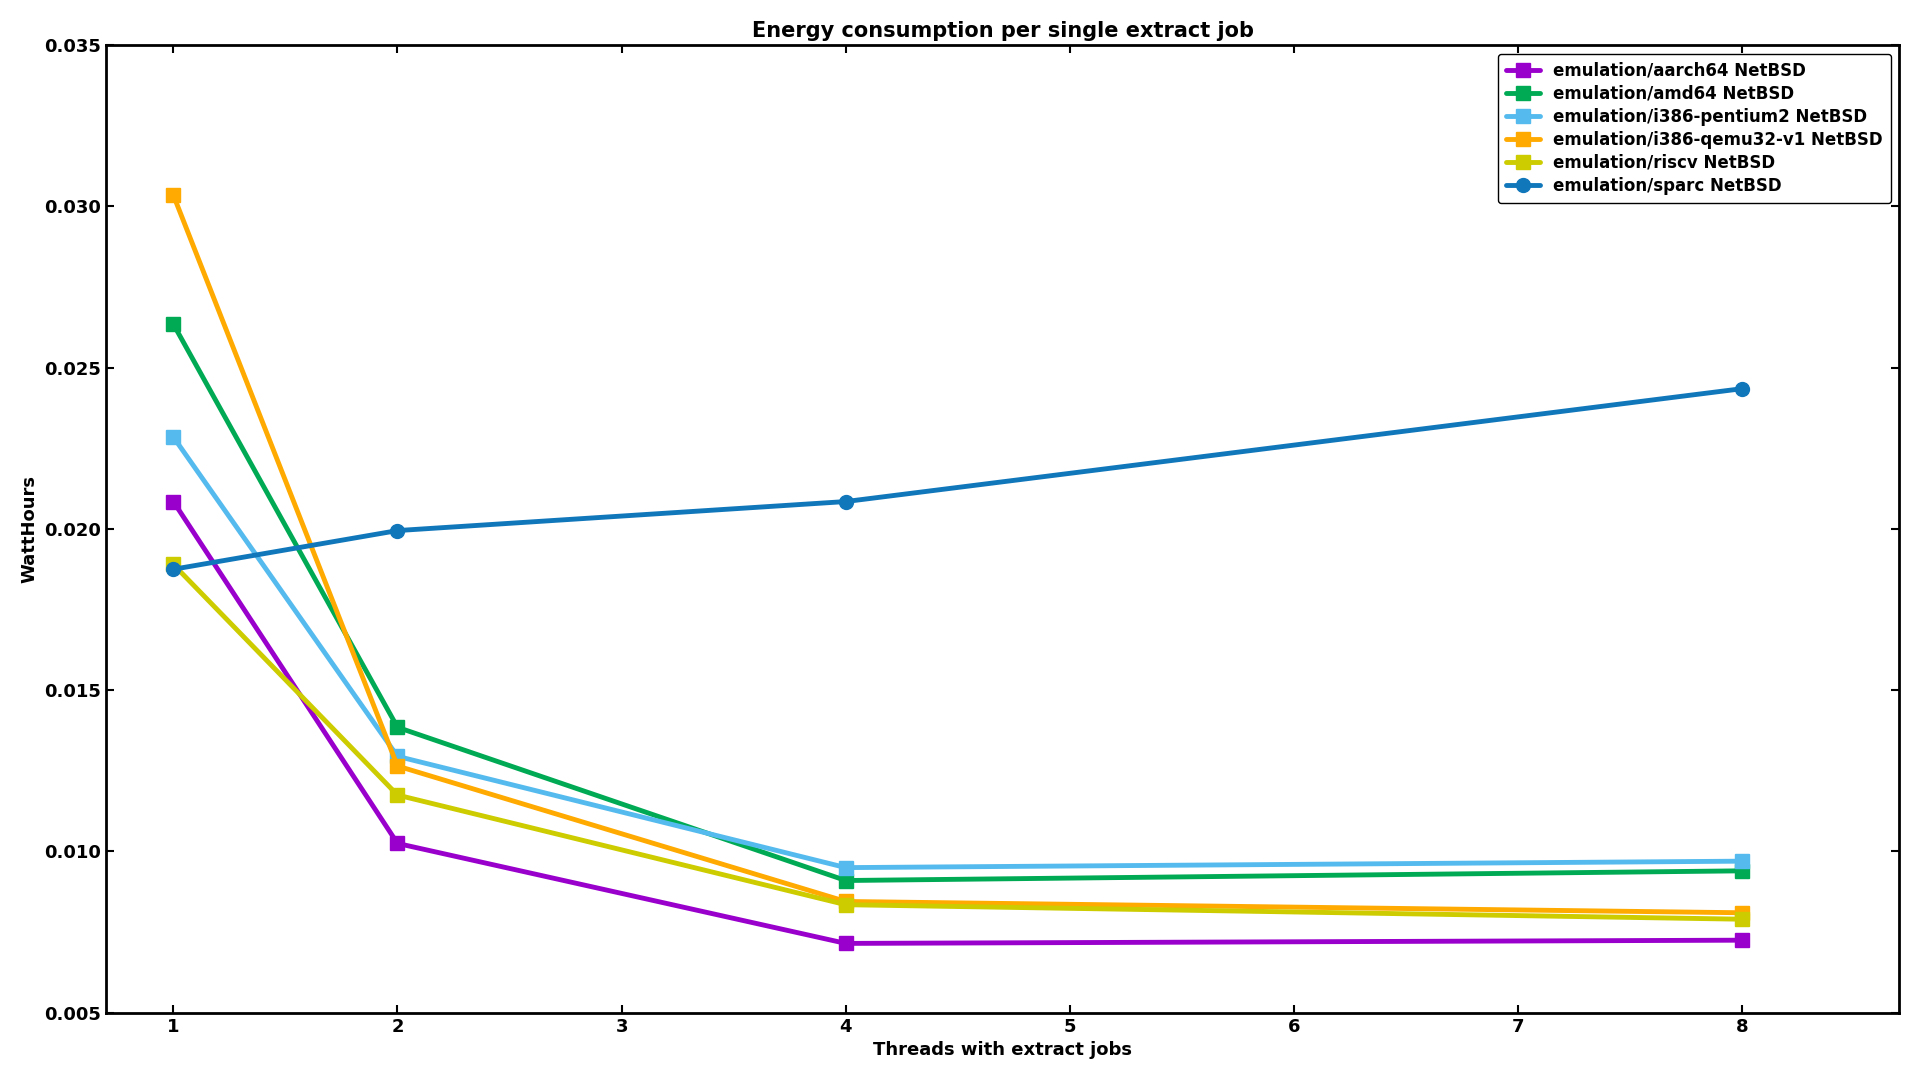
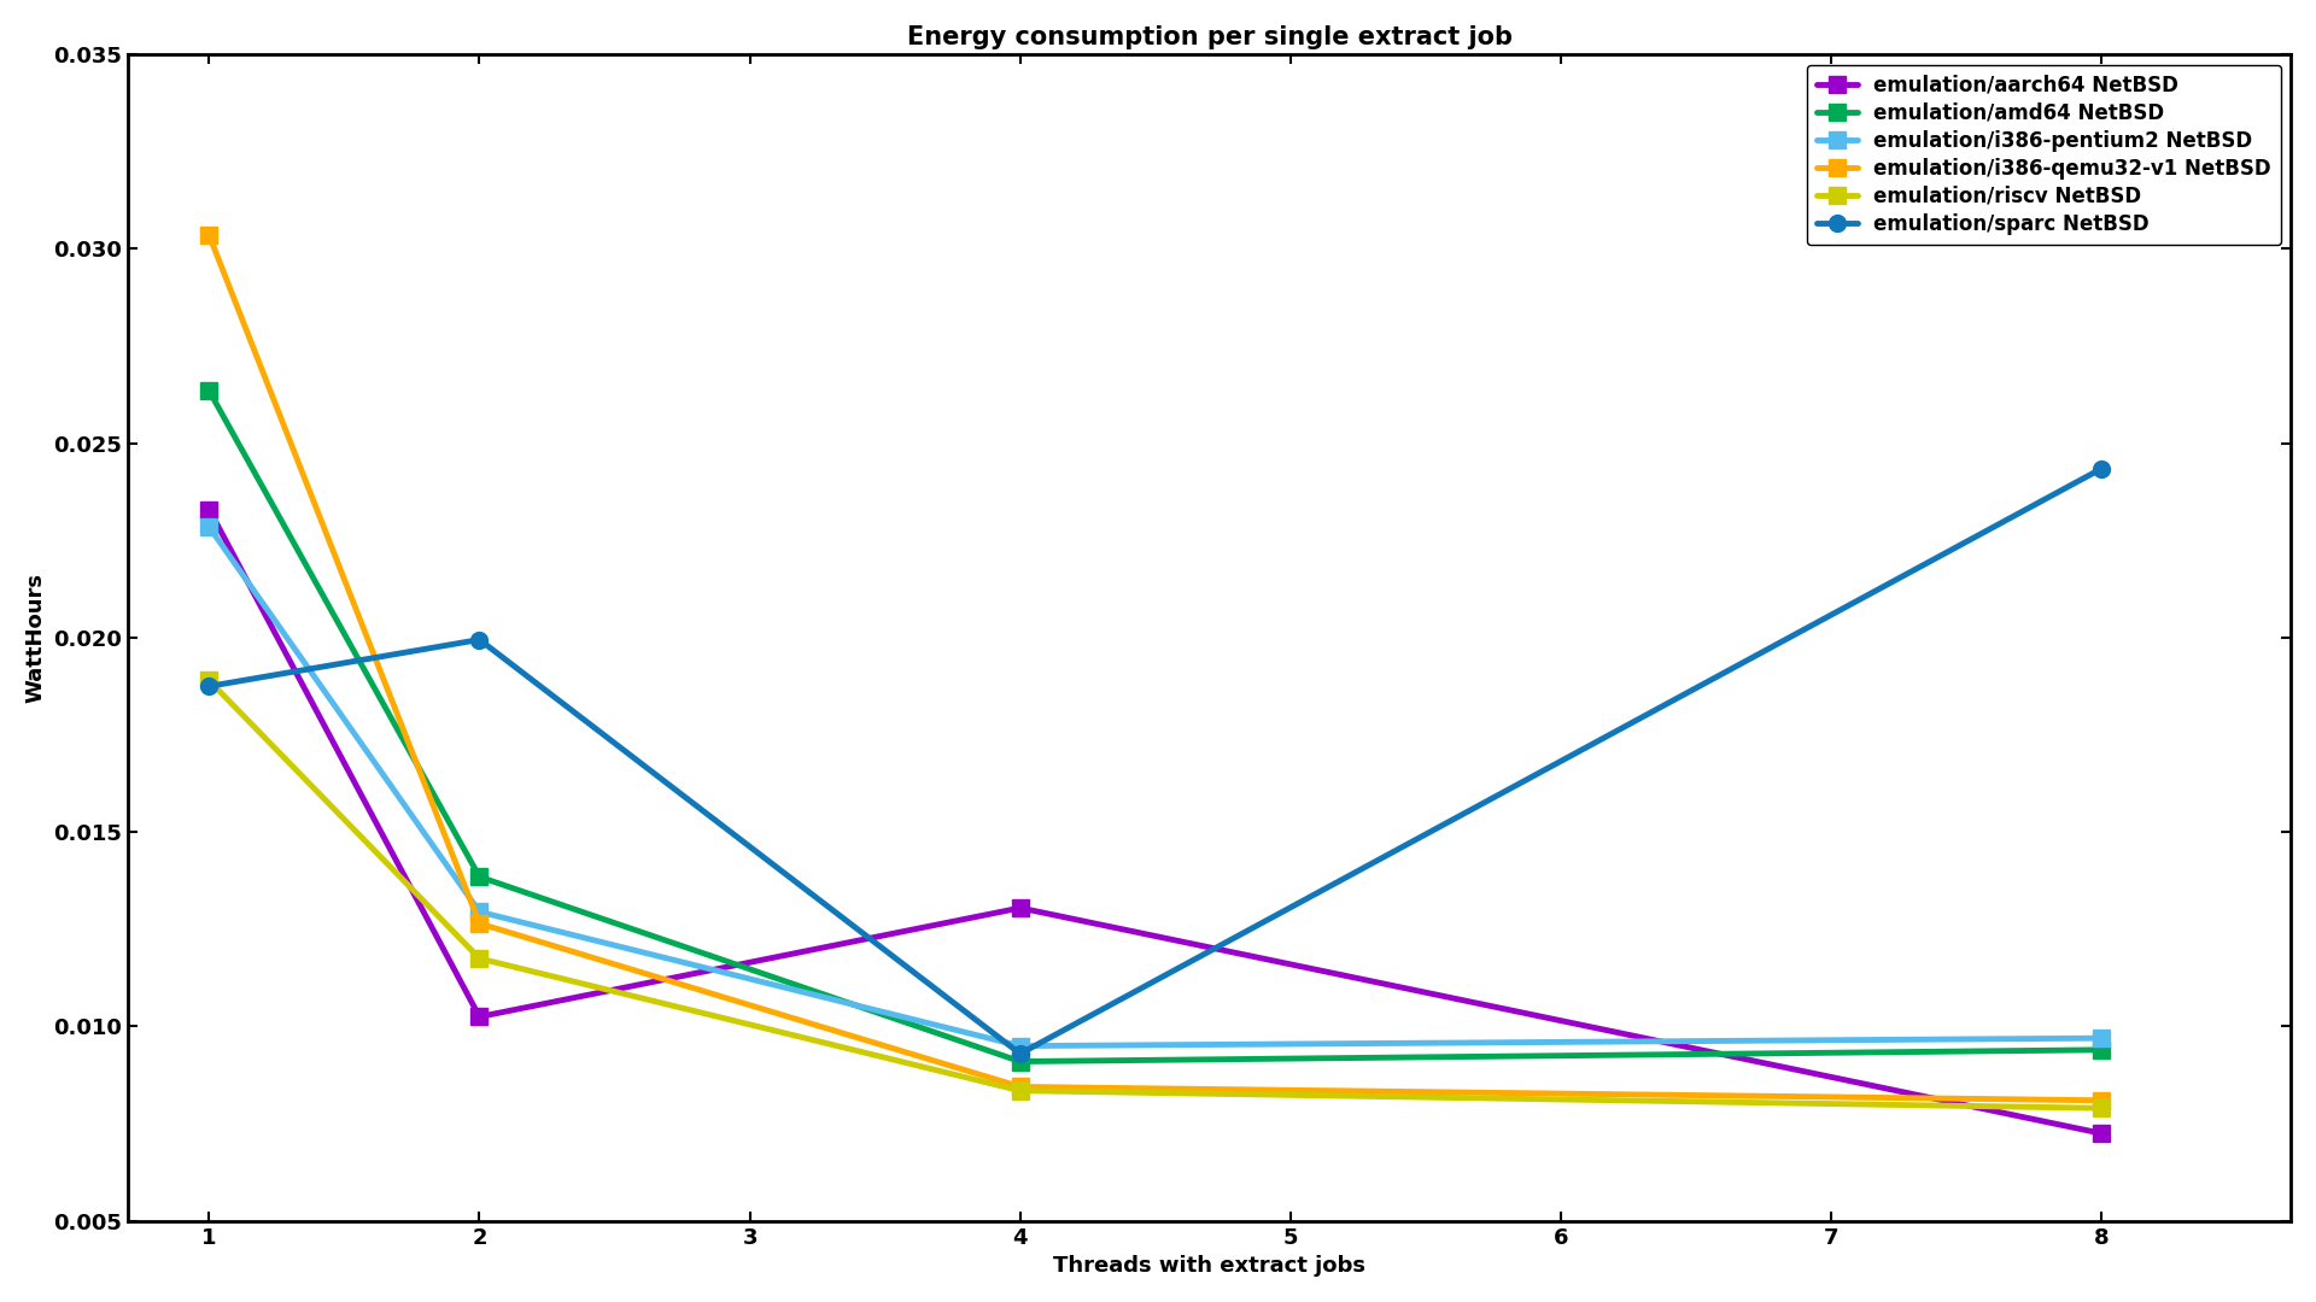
emulation/aarch64 NetBSD/1: 0.02085 -> 0.02330
emulation/aarch64 NetBSD/4: 0.00715 -> 0.01305
emulation/sparc NetBSD/4: 0.02085 -> 0.00930
